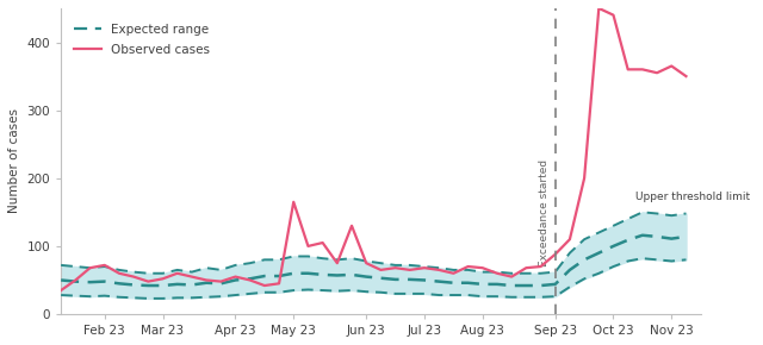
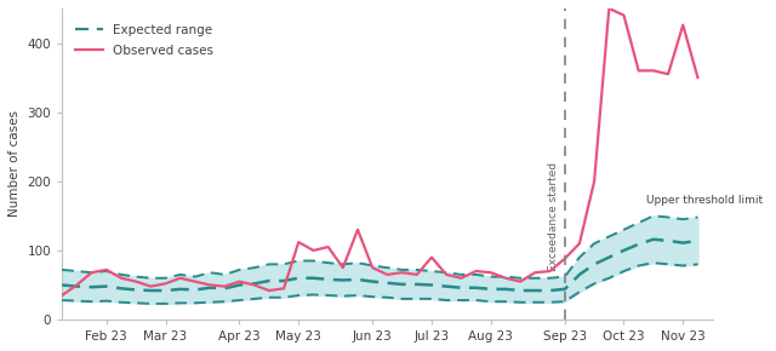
Observed cases/May 23: 165 -> 112
Observed cases/Jul 23: 68 -> 90
Observed cases/Nov 23: 365 -> 426
